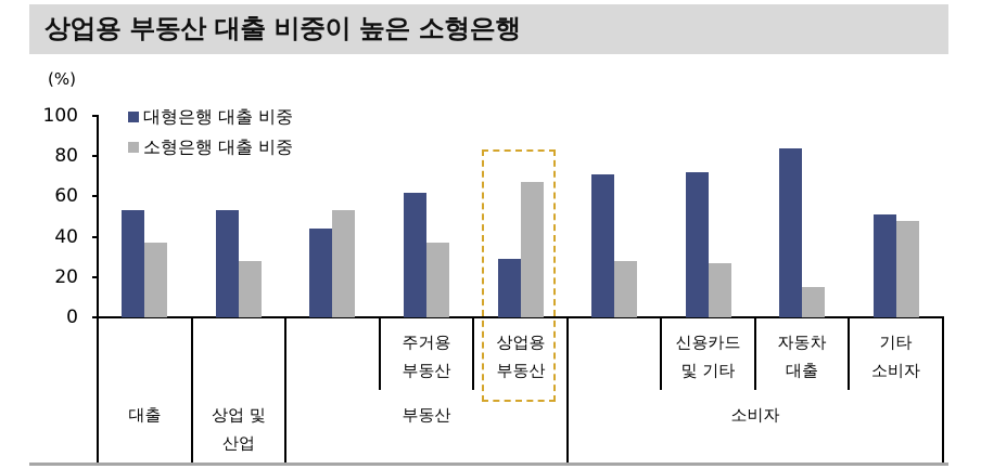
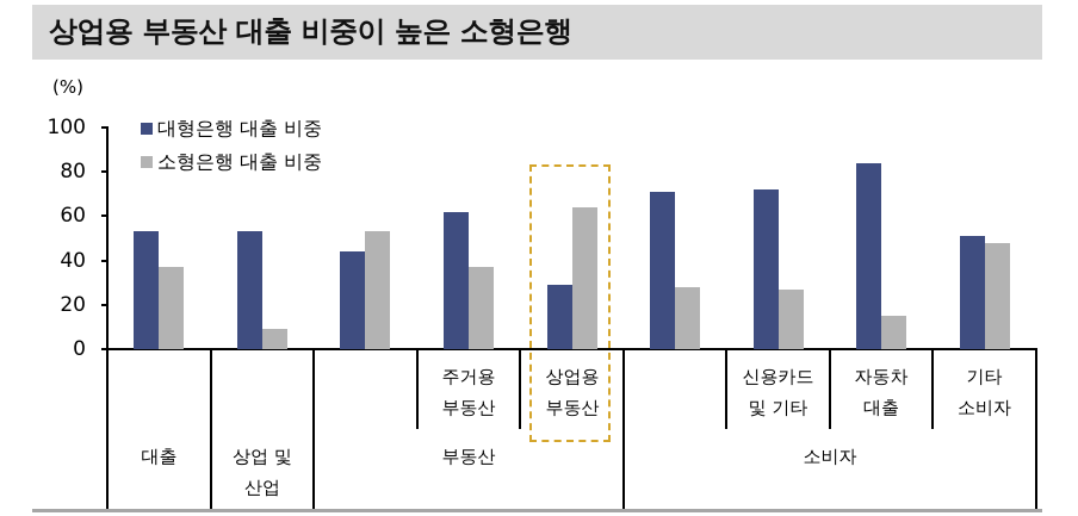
소형은행 대출 비중/상업 및 산업: 28 -> 9
소형은행 대출 비중/상업용 부동산: 67 -> 64
